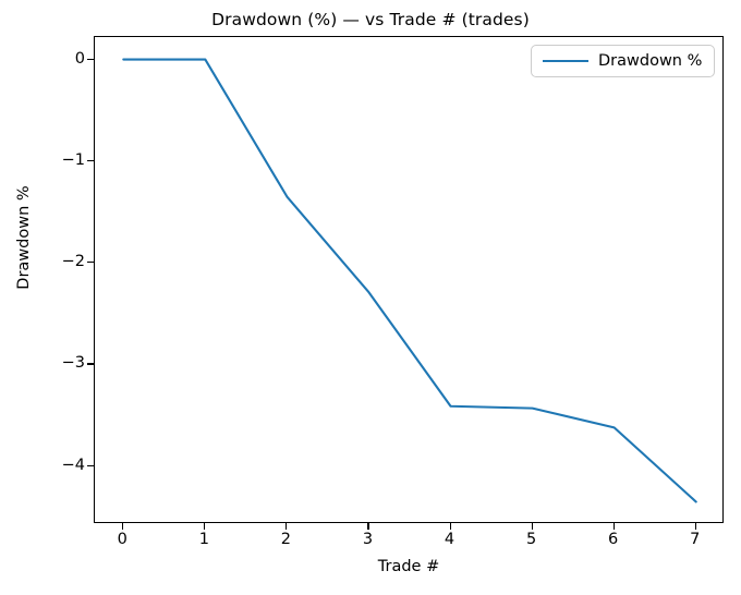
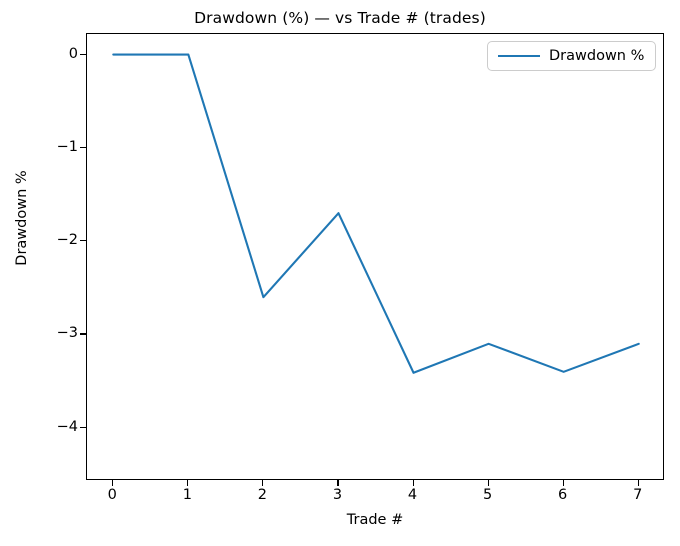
2: -1.4 -> -2.6
3: -2.3 -> -1.7
5: -3.4 -> -3.1
6: -3.6 -> -3.4
7: -4.3 -> -3.1
